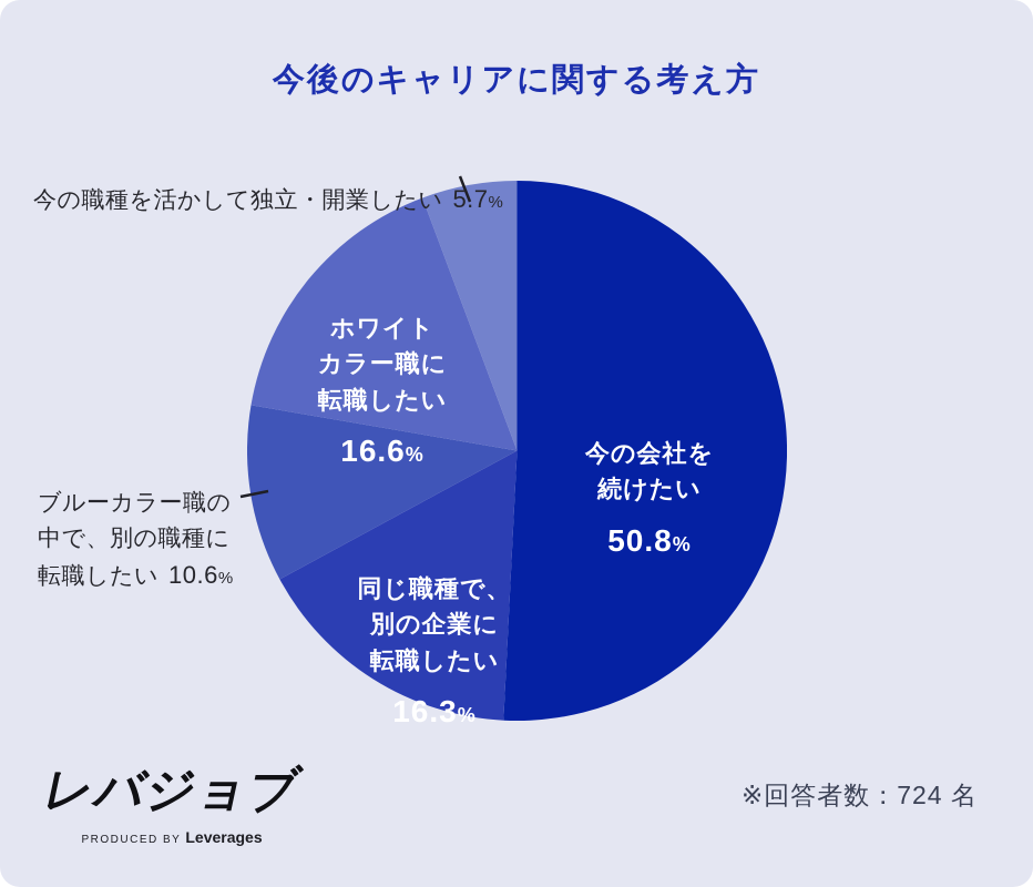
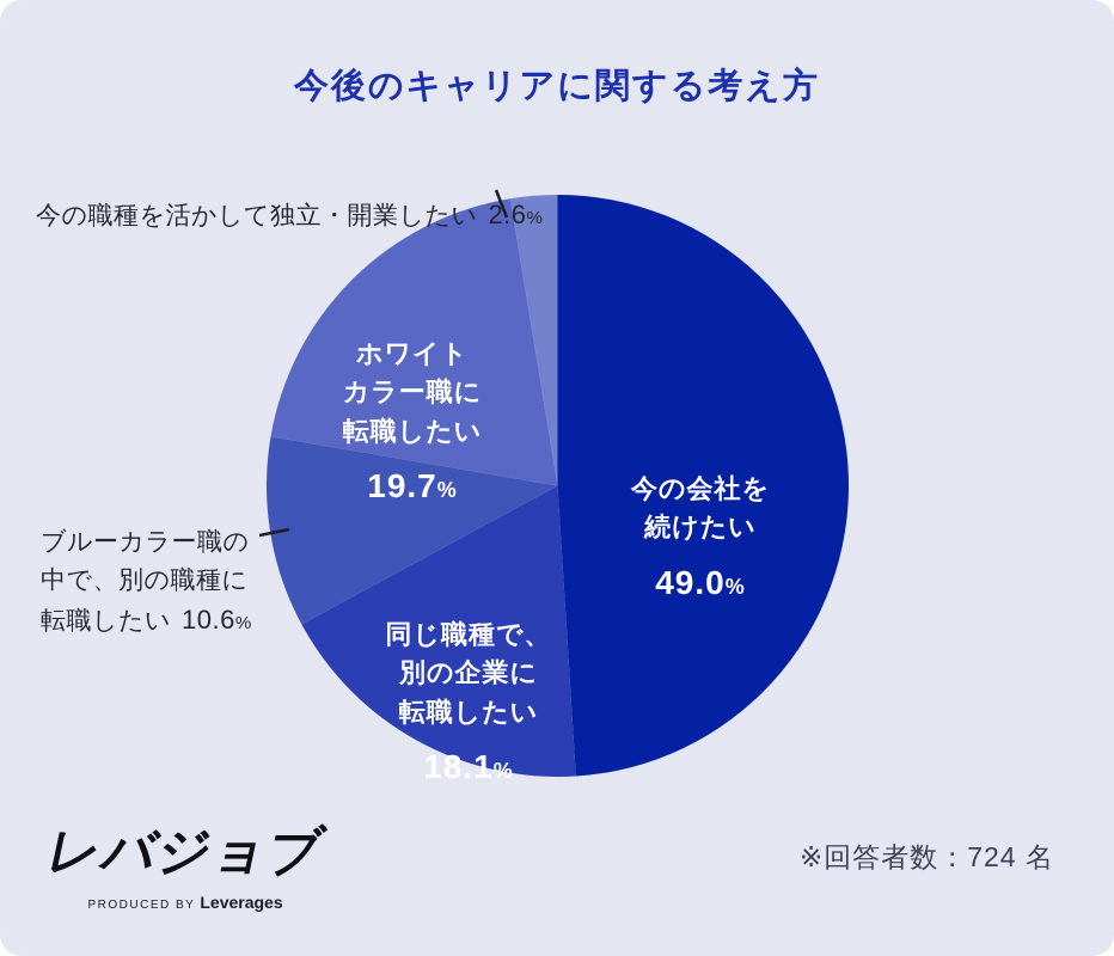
今の会社を続けたい: 50.8 -> 49.0
同じ職種で、別の企業に転職したい: 16.3 -> 18.1
ホワイトカラー職に転職したい: 16.6 -> 19.7
今の職種を活かして独立・開業したい: 5.7 -> 2.6
